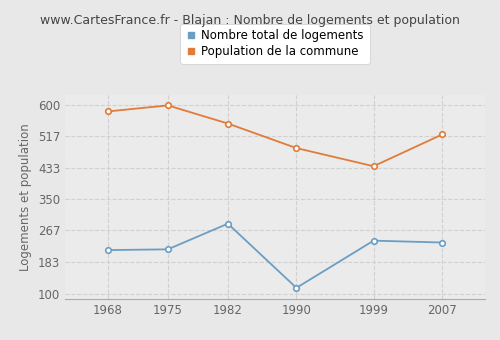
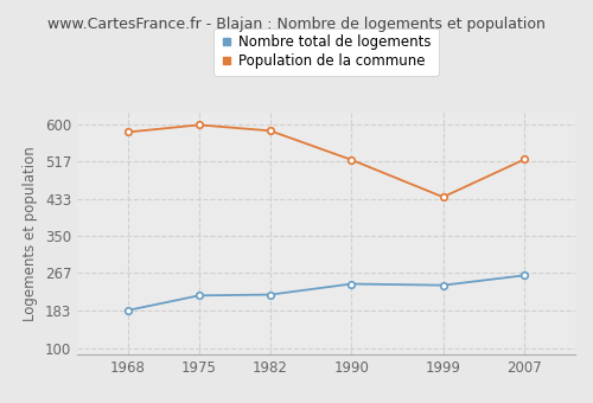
Nombre total de logements/1968: 215 -> 184
Nombre total de logements/1982: 285 -> 219
Population de la commune/1982: 550 -> 585
Nombre total de logements/1990: 115 -> 243
Population de la commune/1990: 485 -> 520
Nombre total de logements/2007: 235 -> 262
